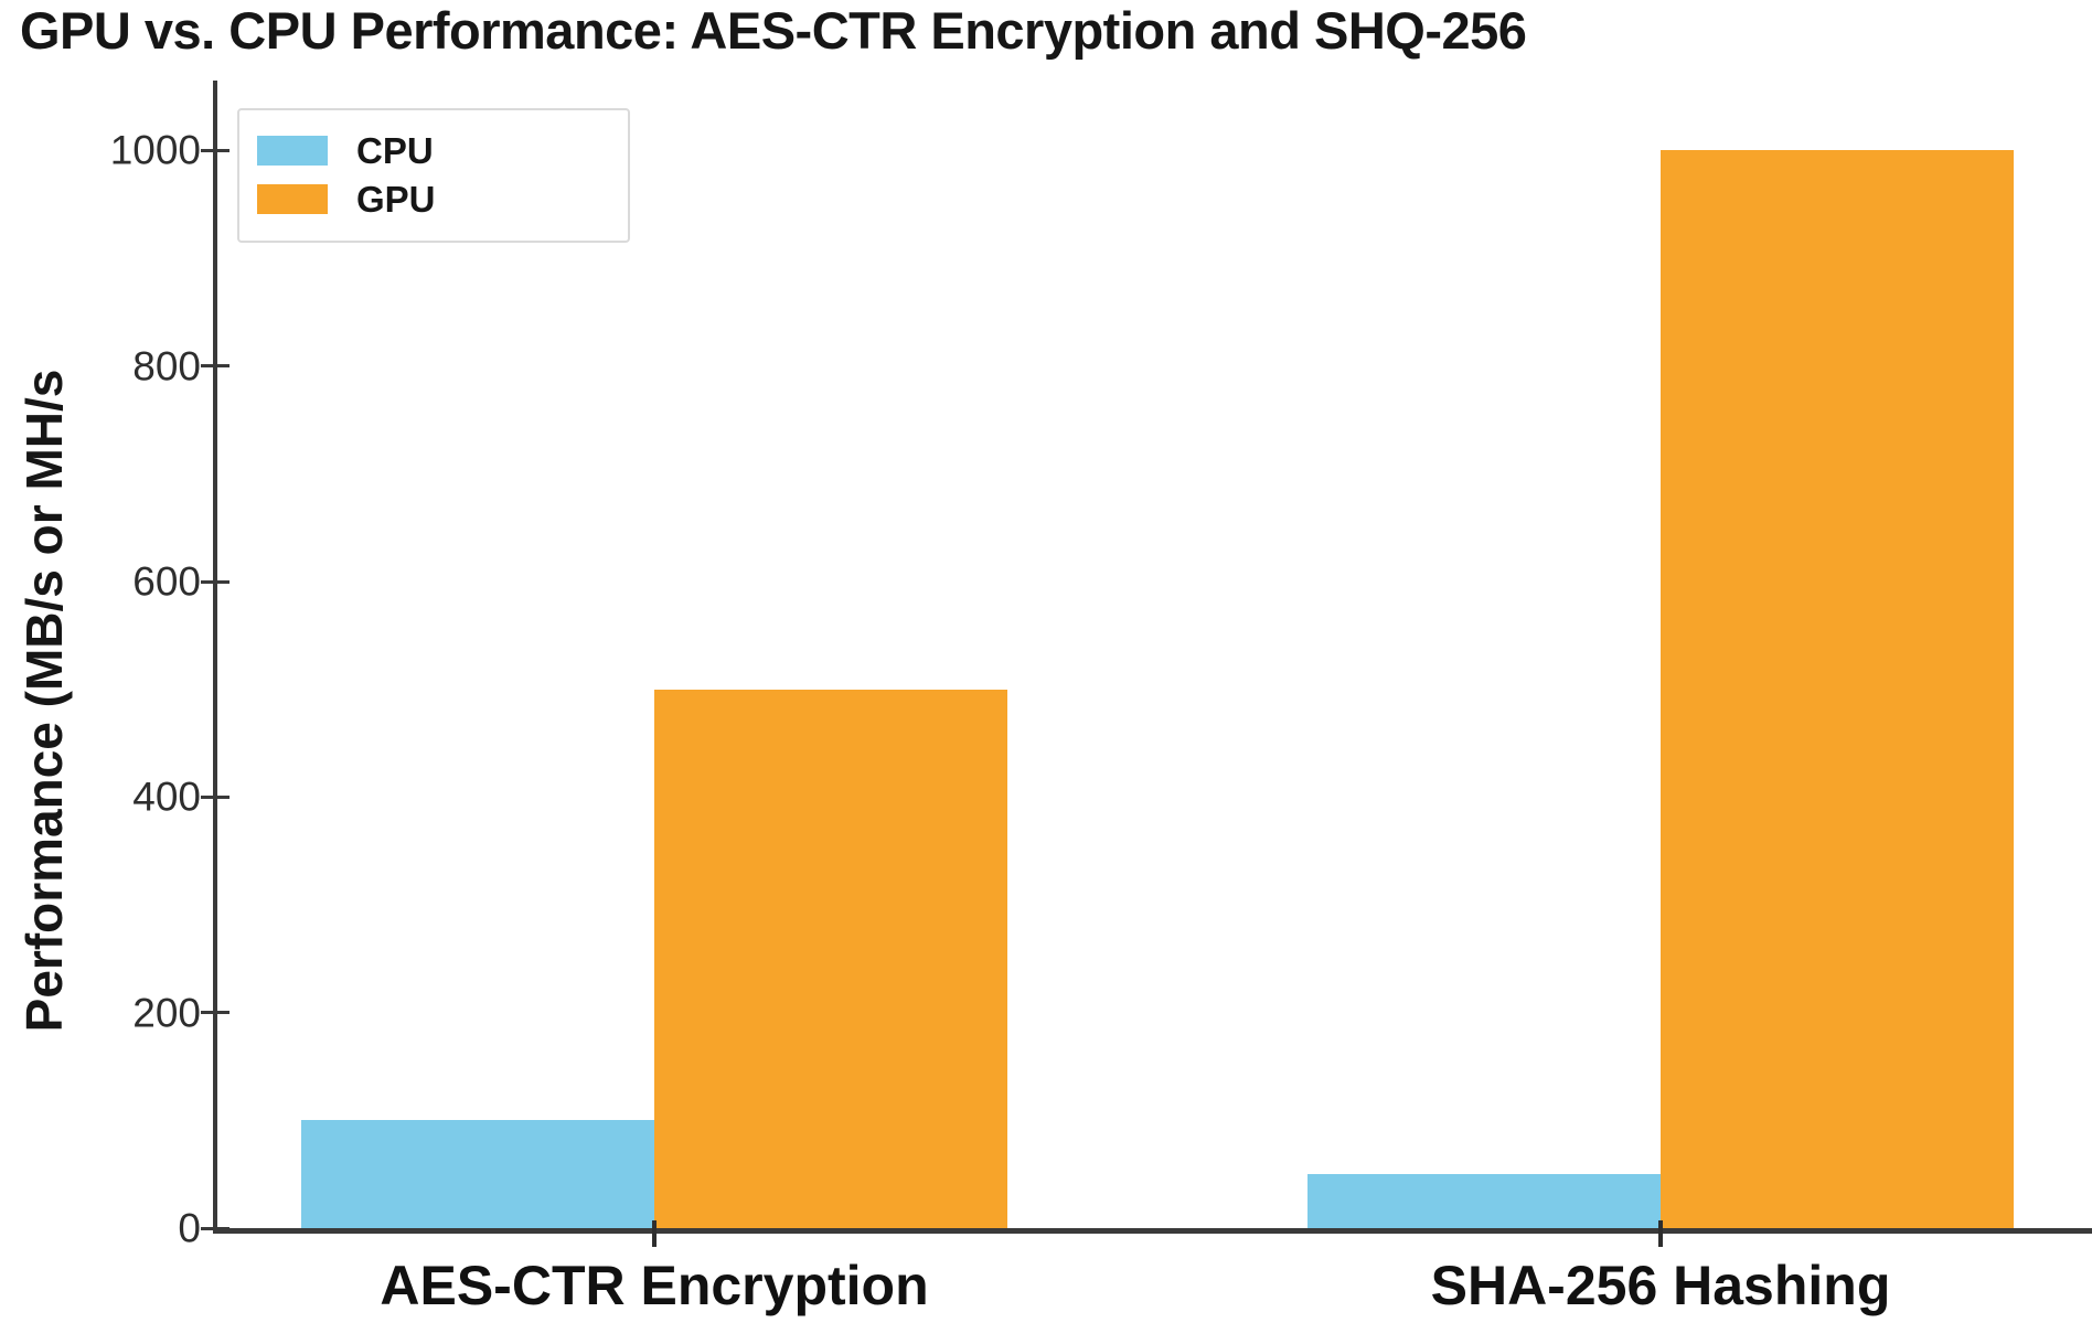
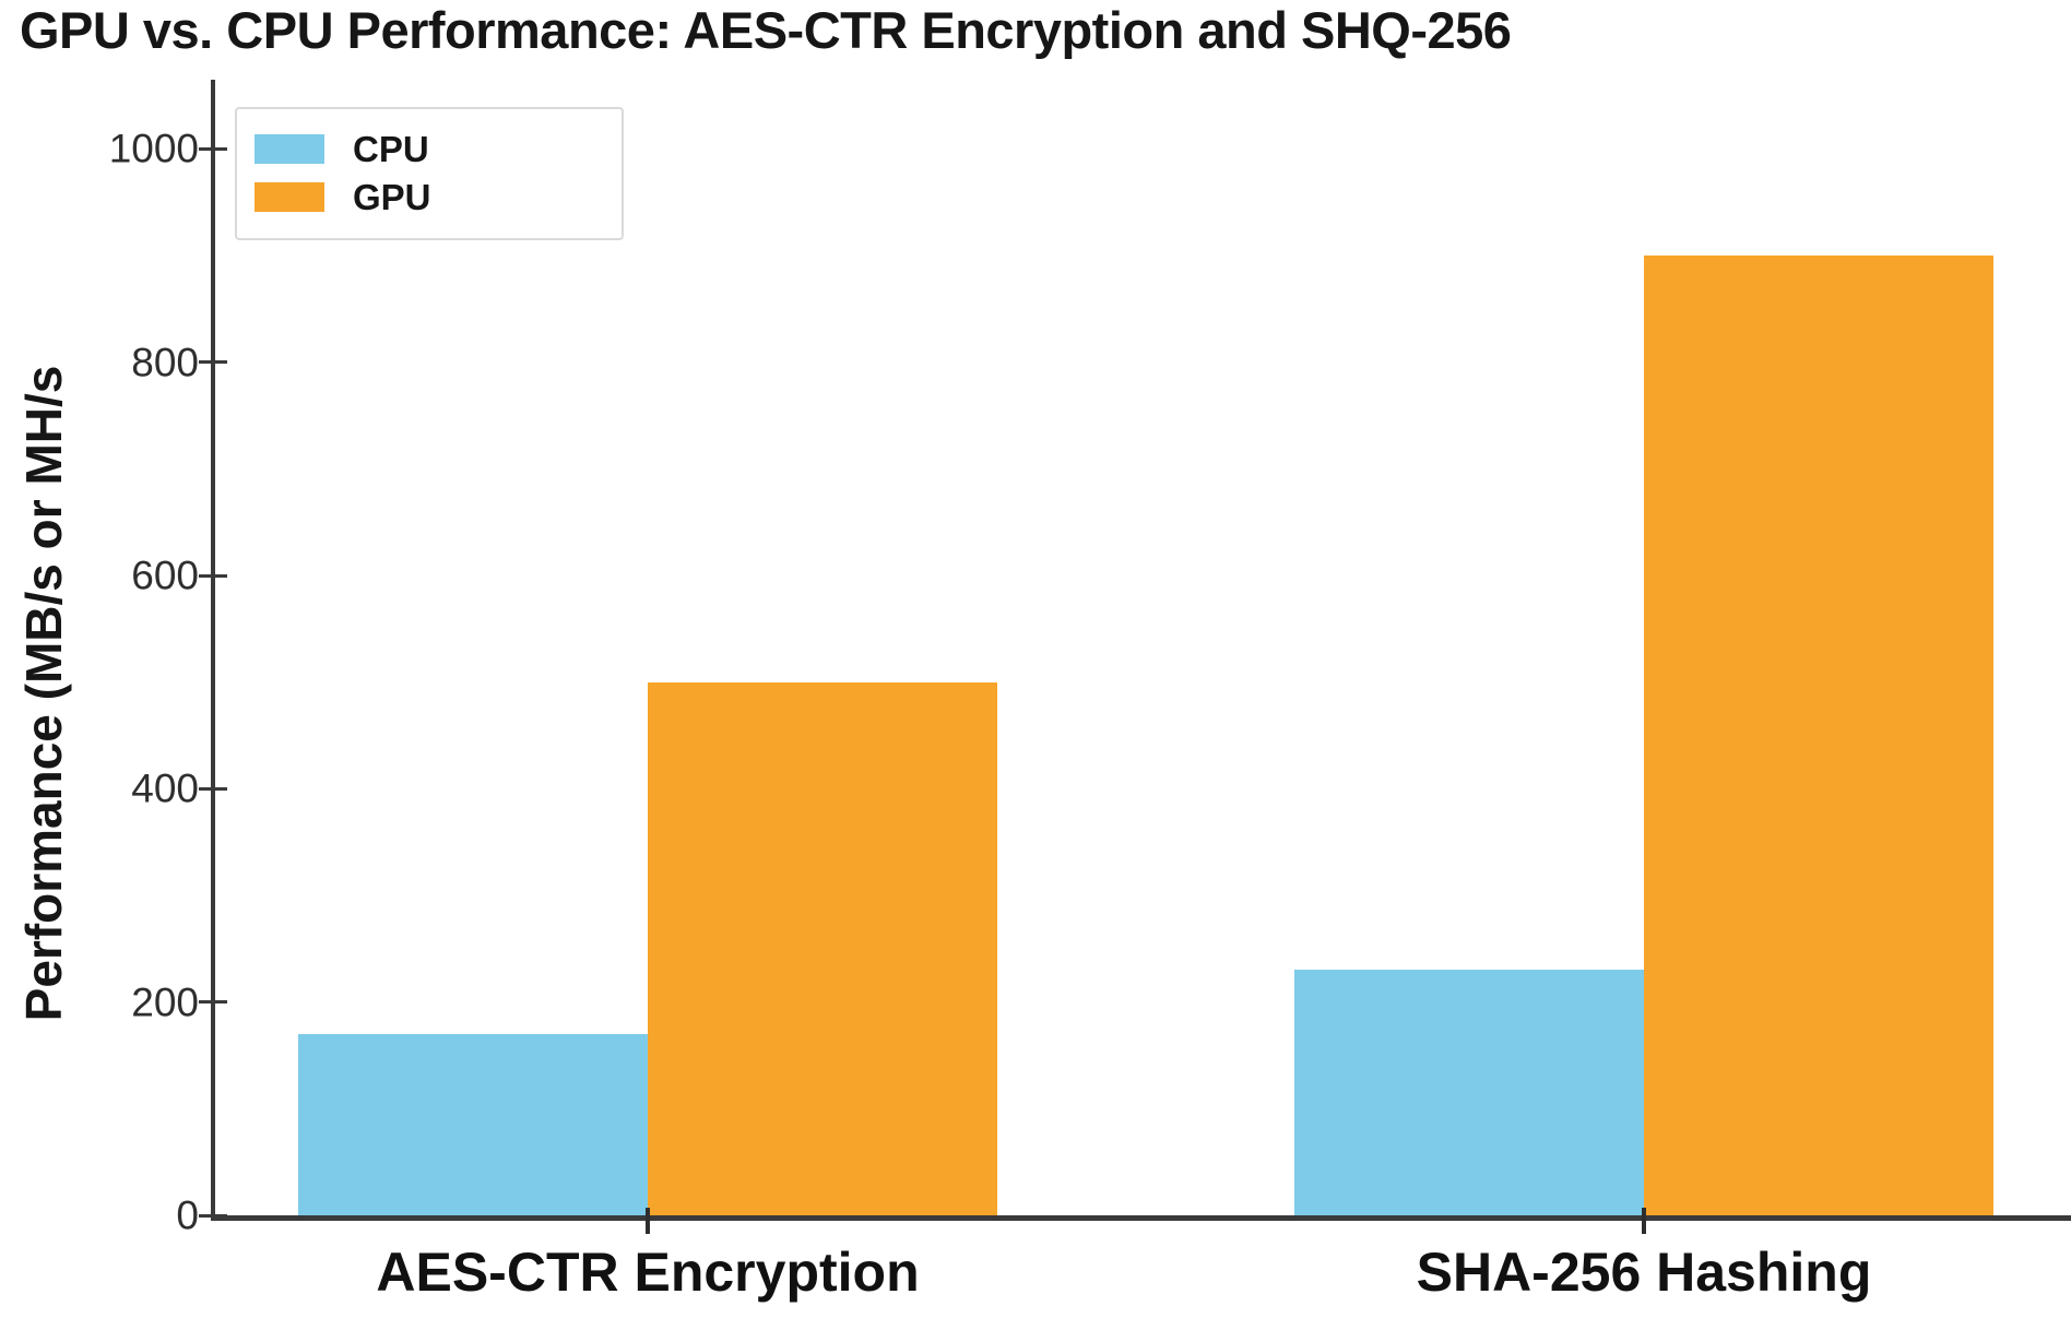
CPU/AES-CTR Encryption: 100 -> 170
CPU/SHA-256 Hashing: 50 -> 230
GPU/SHA-256 Hashing: 1000 -> 900
